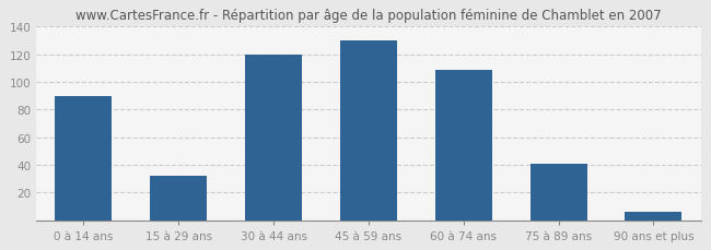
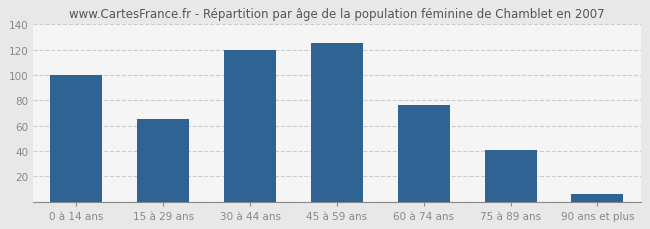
0 à 14 ans: 90 -> 100
15 à 29 ans: 32 -> 65
45 à 59 ans: 130 -> 125
60 à 74 ans: 109 -> 76
